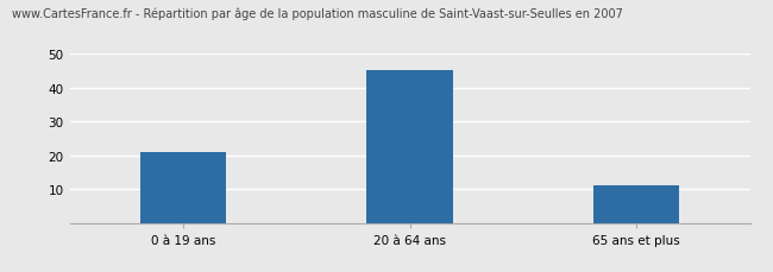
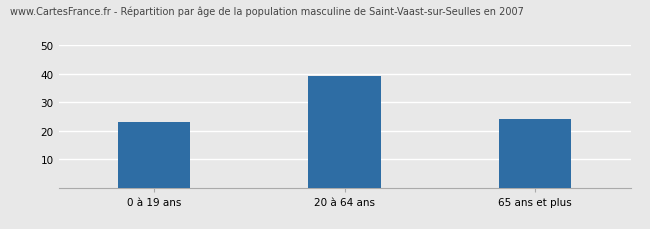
0 à 19 ans: 21 -> 23
20 à 64 ans: 45 -> 39
65 ans et plus: 11 -> 24
